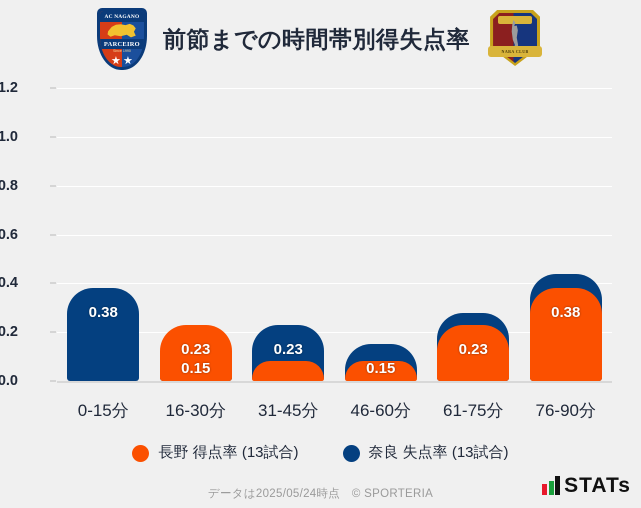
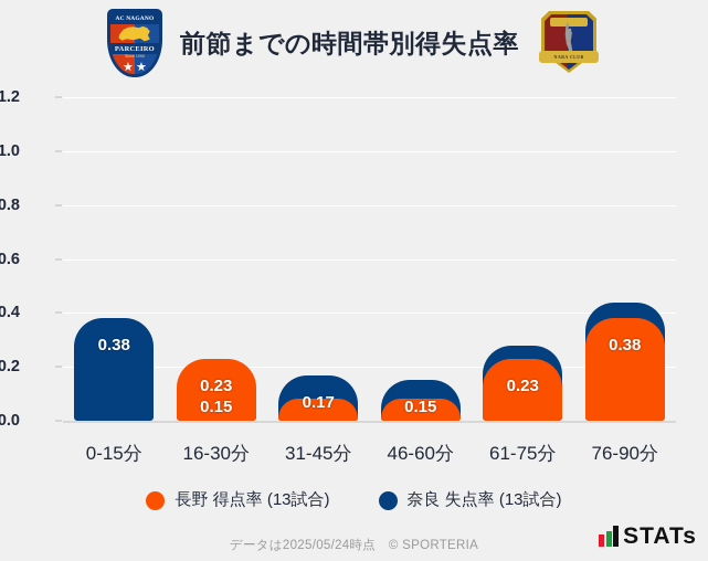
奈良 失点率 (13試合)/31-45分: 0.23 -> 0.17
